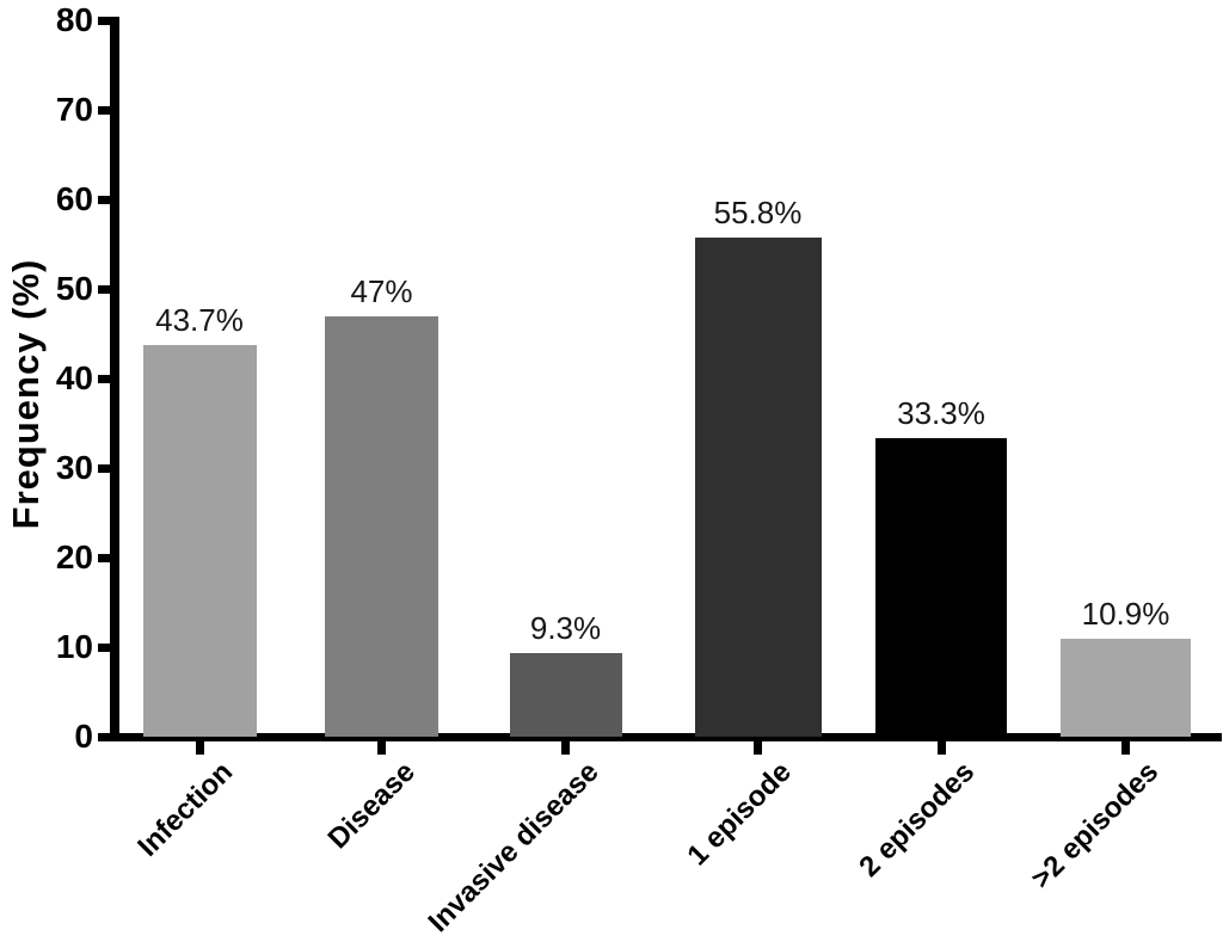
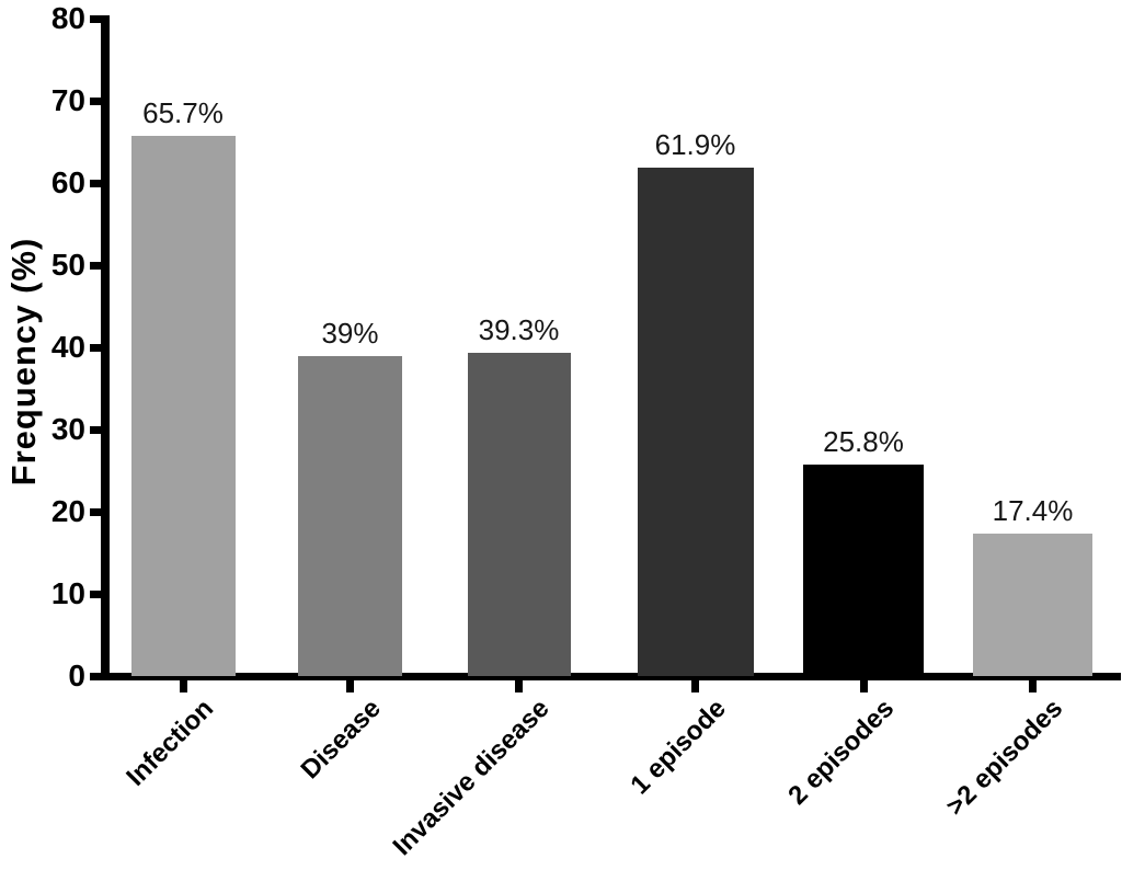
Infection: 43.7% -> 65.7%
Disease: 47% -> 39%
Invasive disease: 9.3% -> 39.3%
1 episode: 55.8% -> 61.9%
2 episodes: 33.3% -> 25.8%
>2 episodes: 10.9% -> 17.4%
